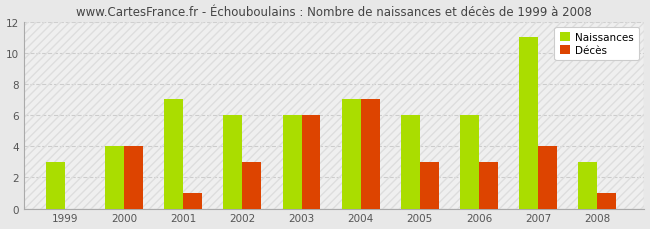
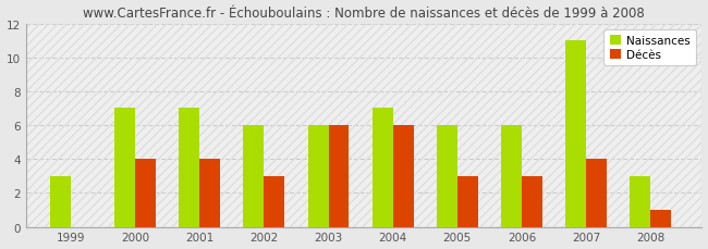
Naissances/2000: 4 -> 7
Décès/2001: 1 -> 4
Décès/2004: 7 -> 6
